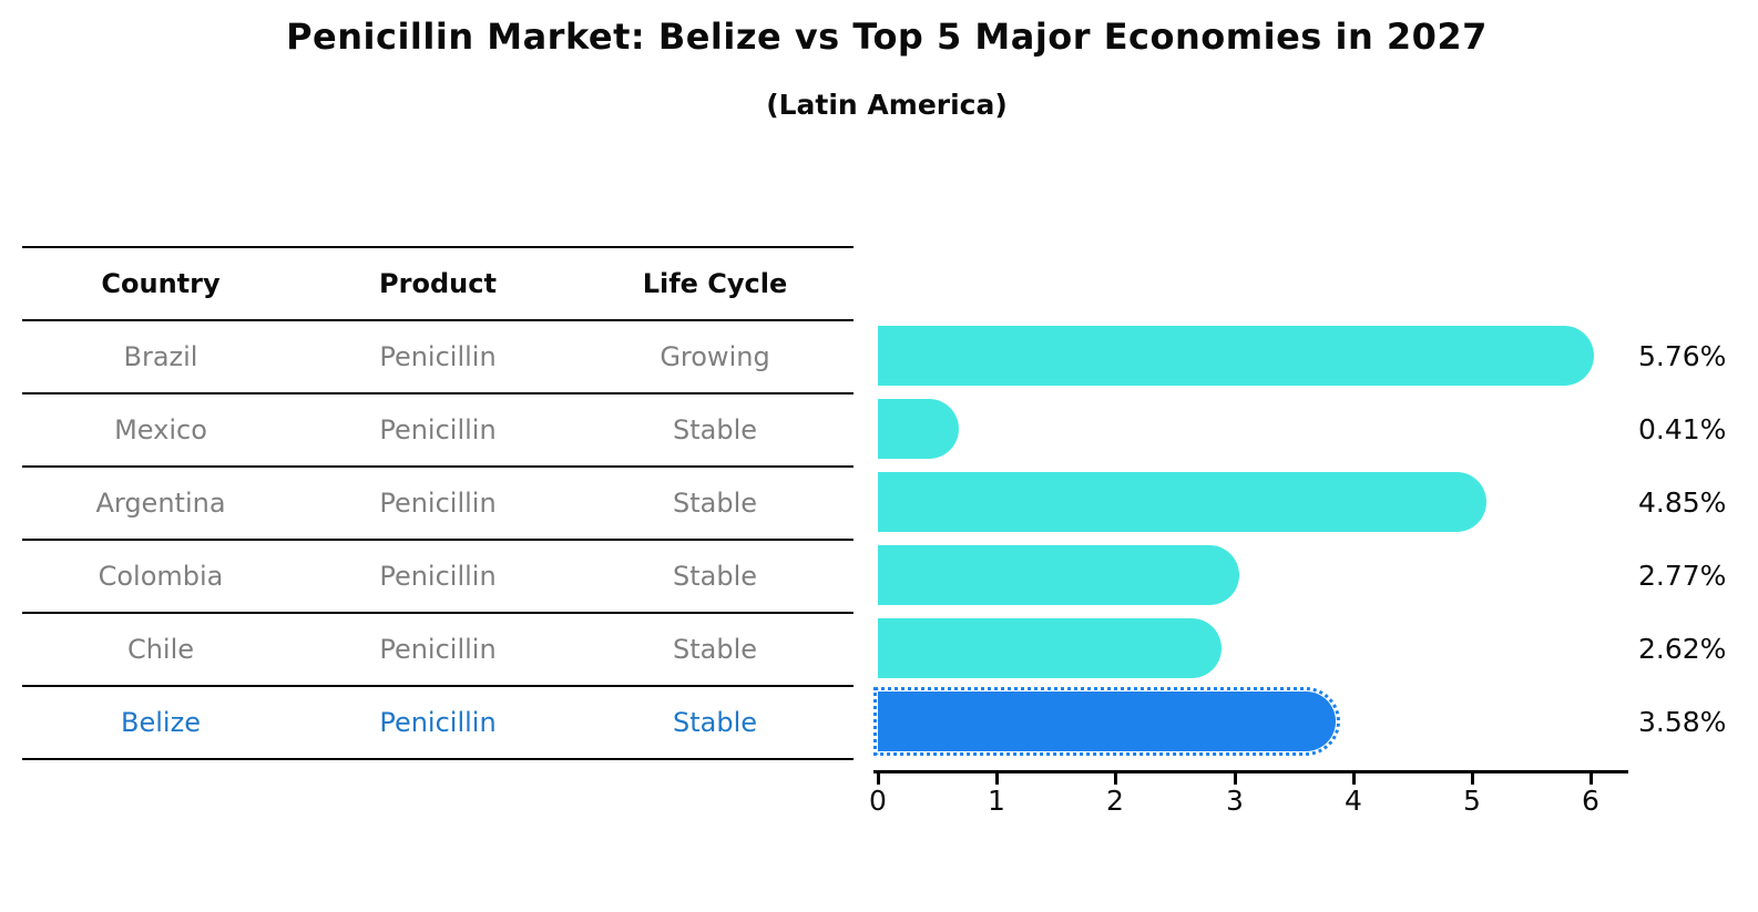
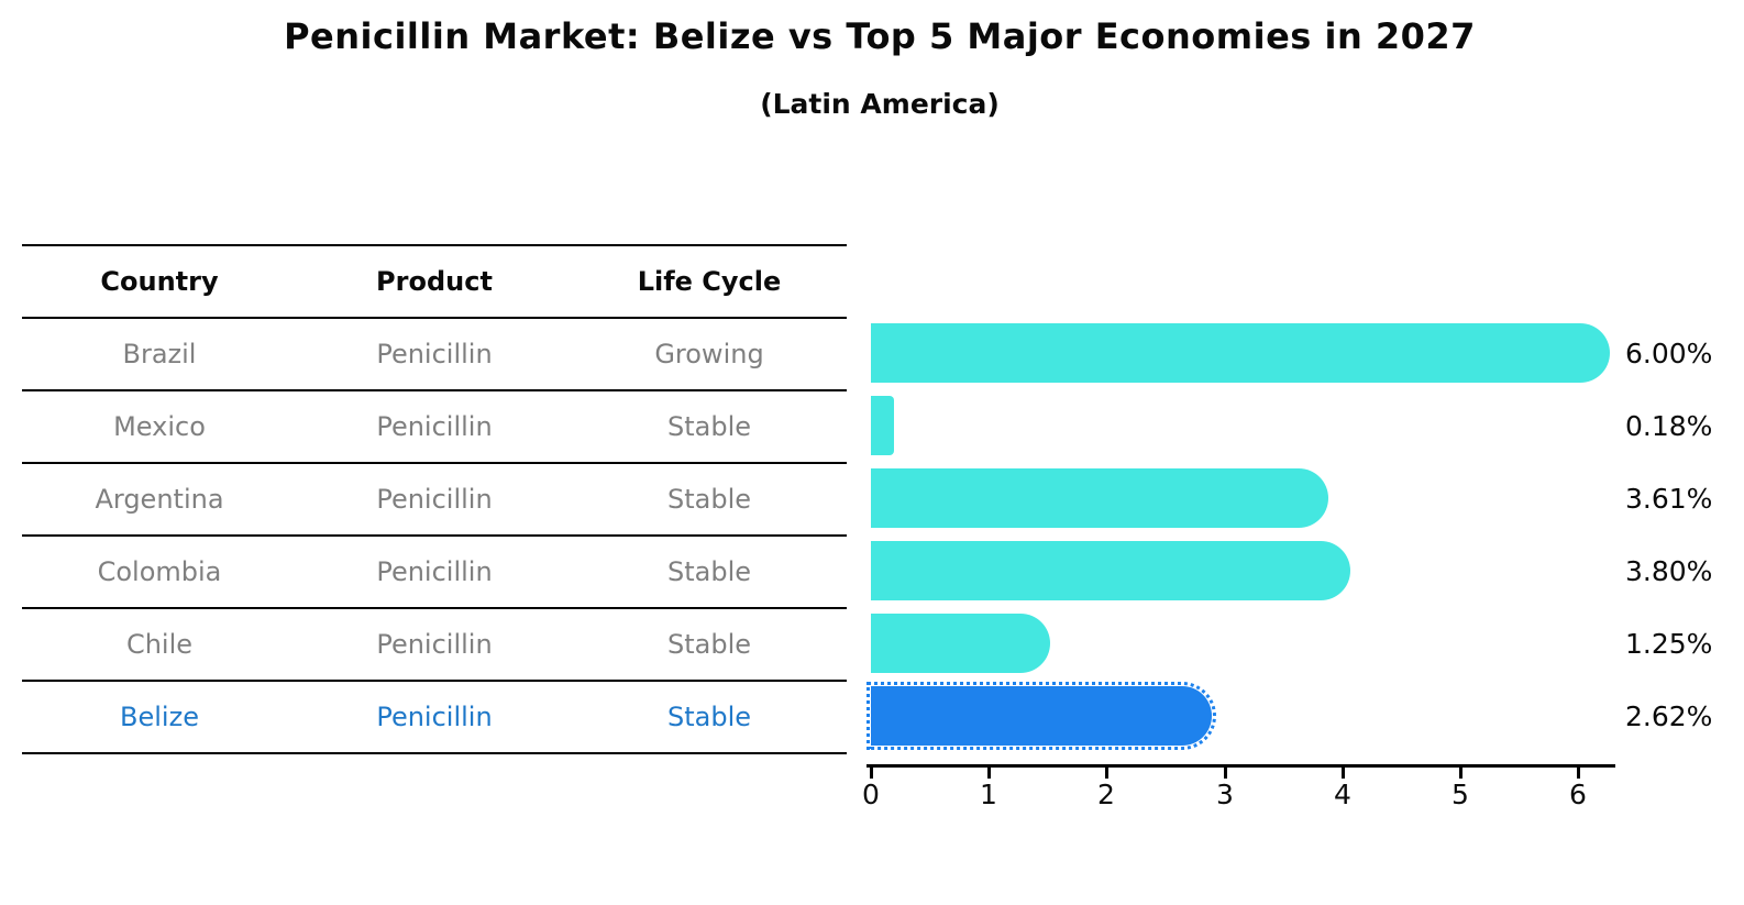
Brazil: 5.76% -> 6.00%
Mexico: 0.41% -> 0.18%
Argentina: 4.85% -> 3.61%
Colombia: 2.77% -> 3.80%
Chile: 2.62% -> 1.25%
Belize: 3.58% -> 2.62%
